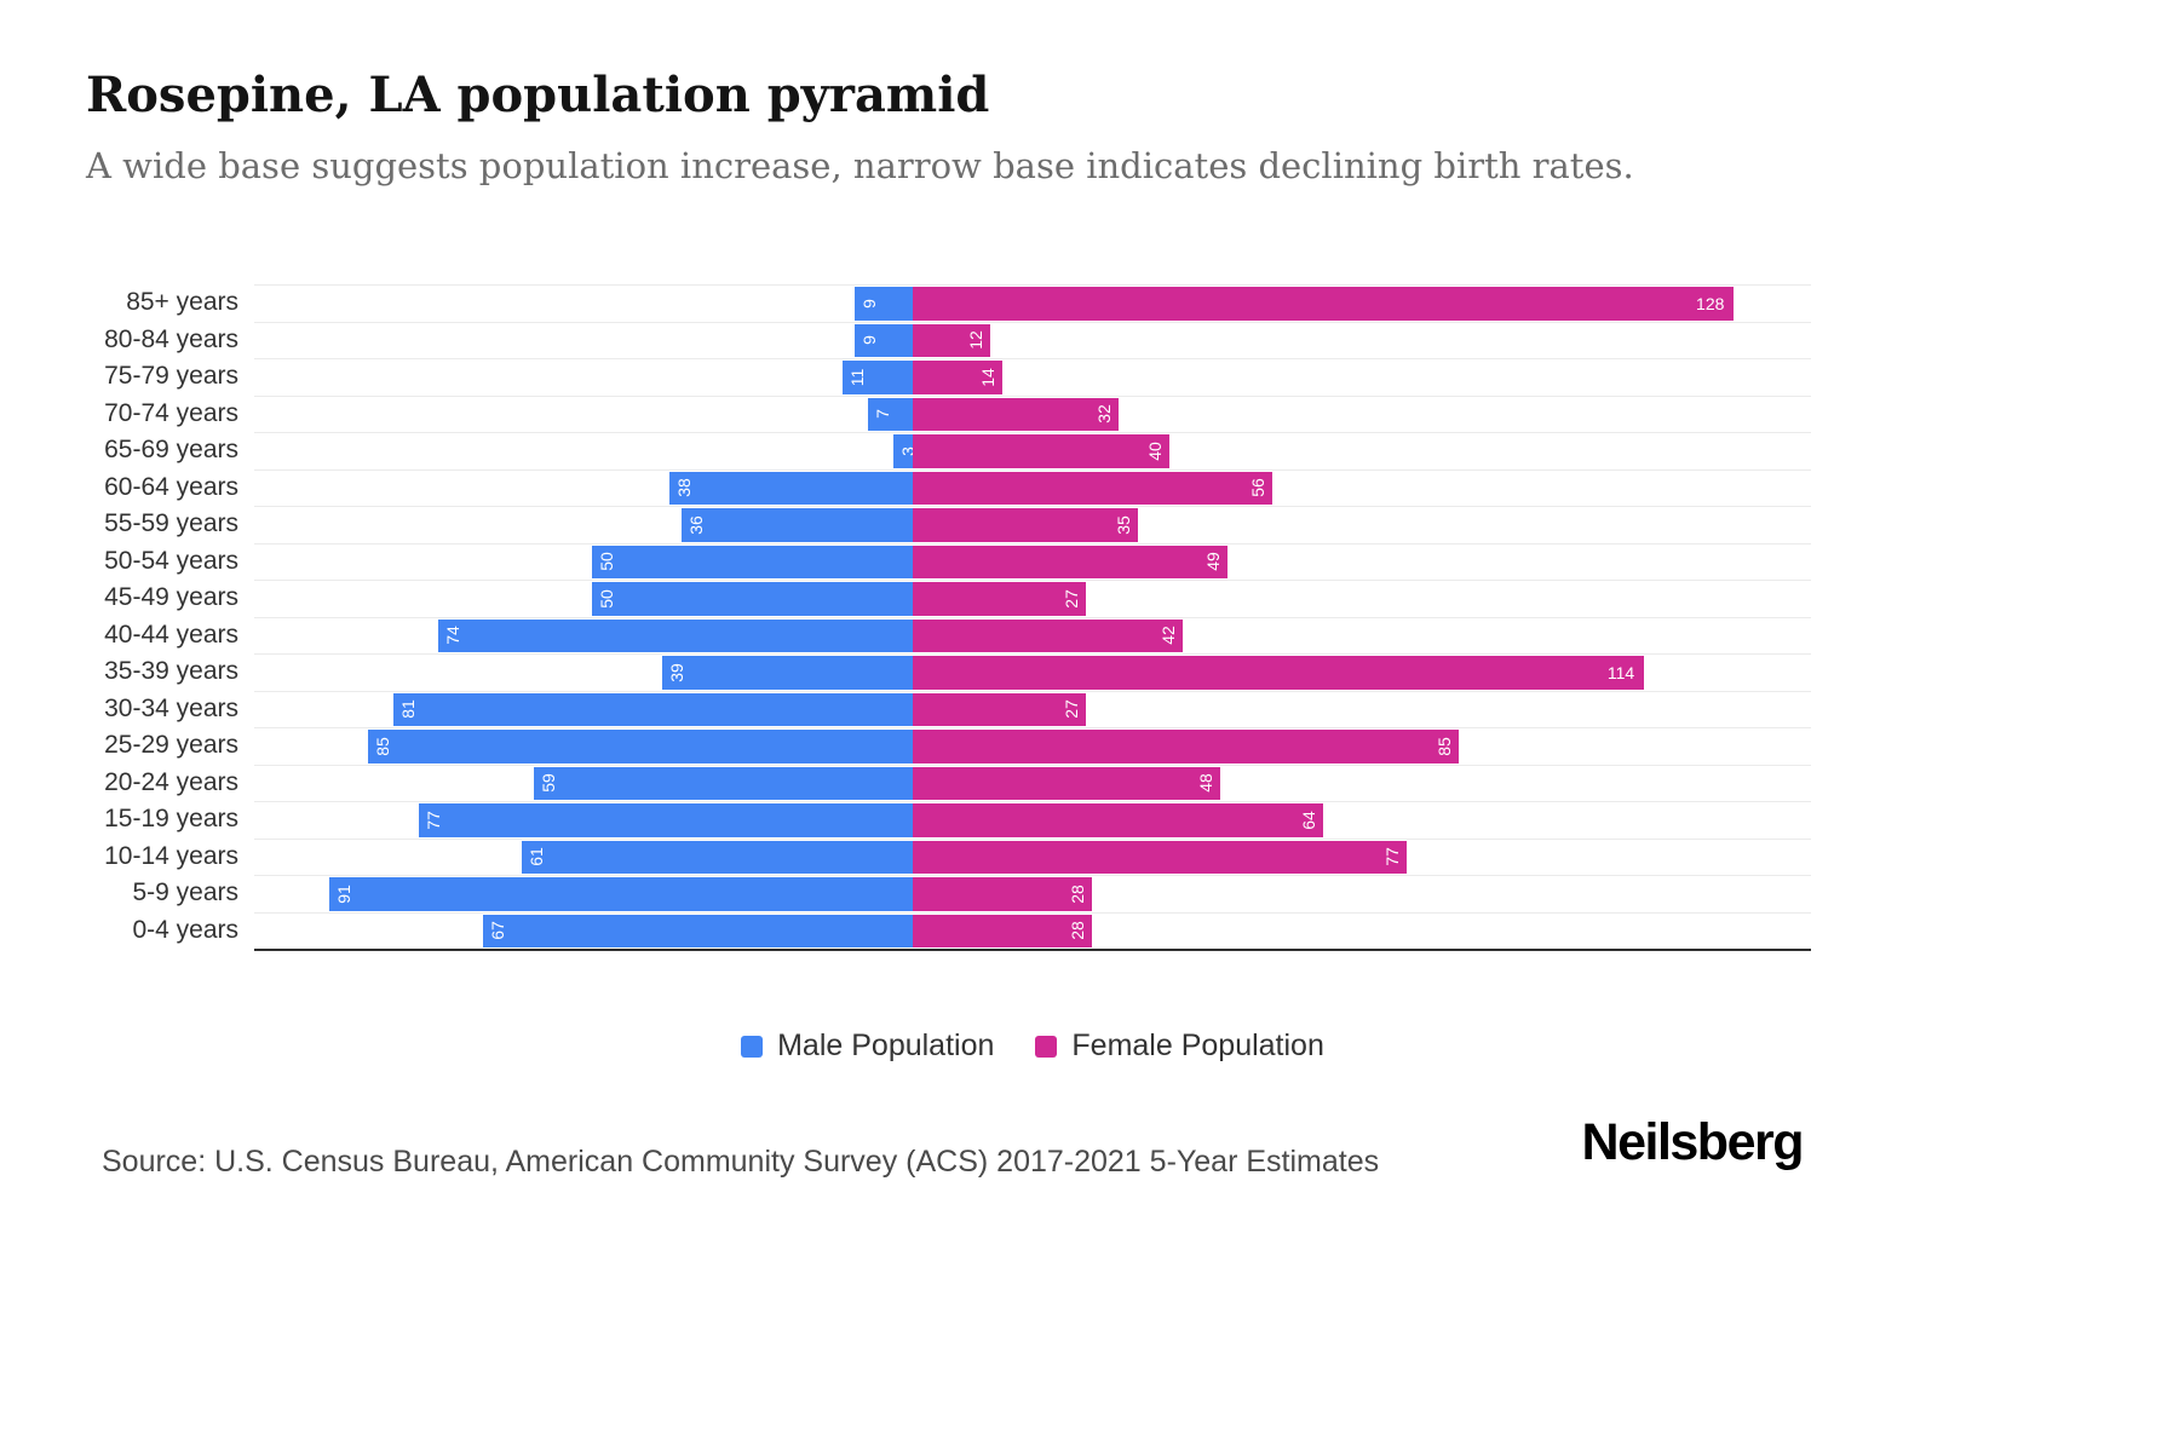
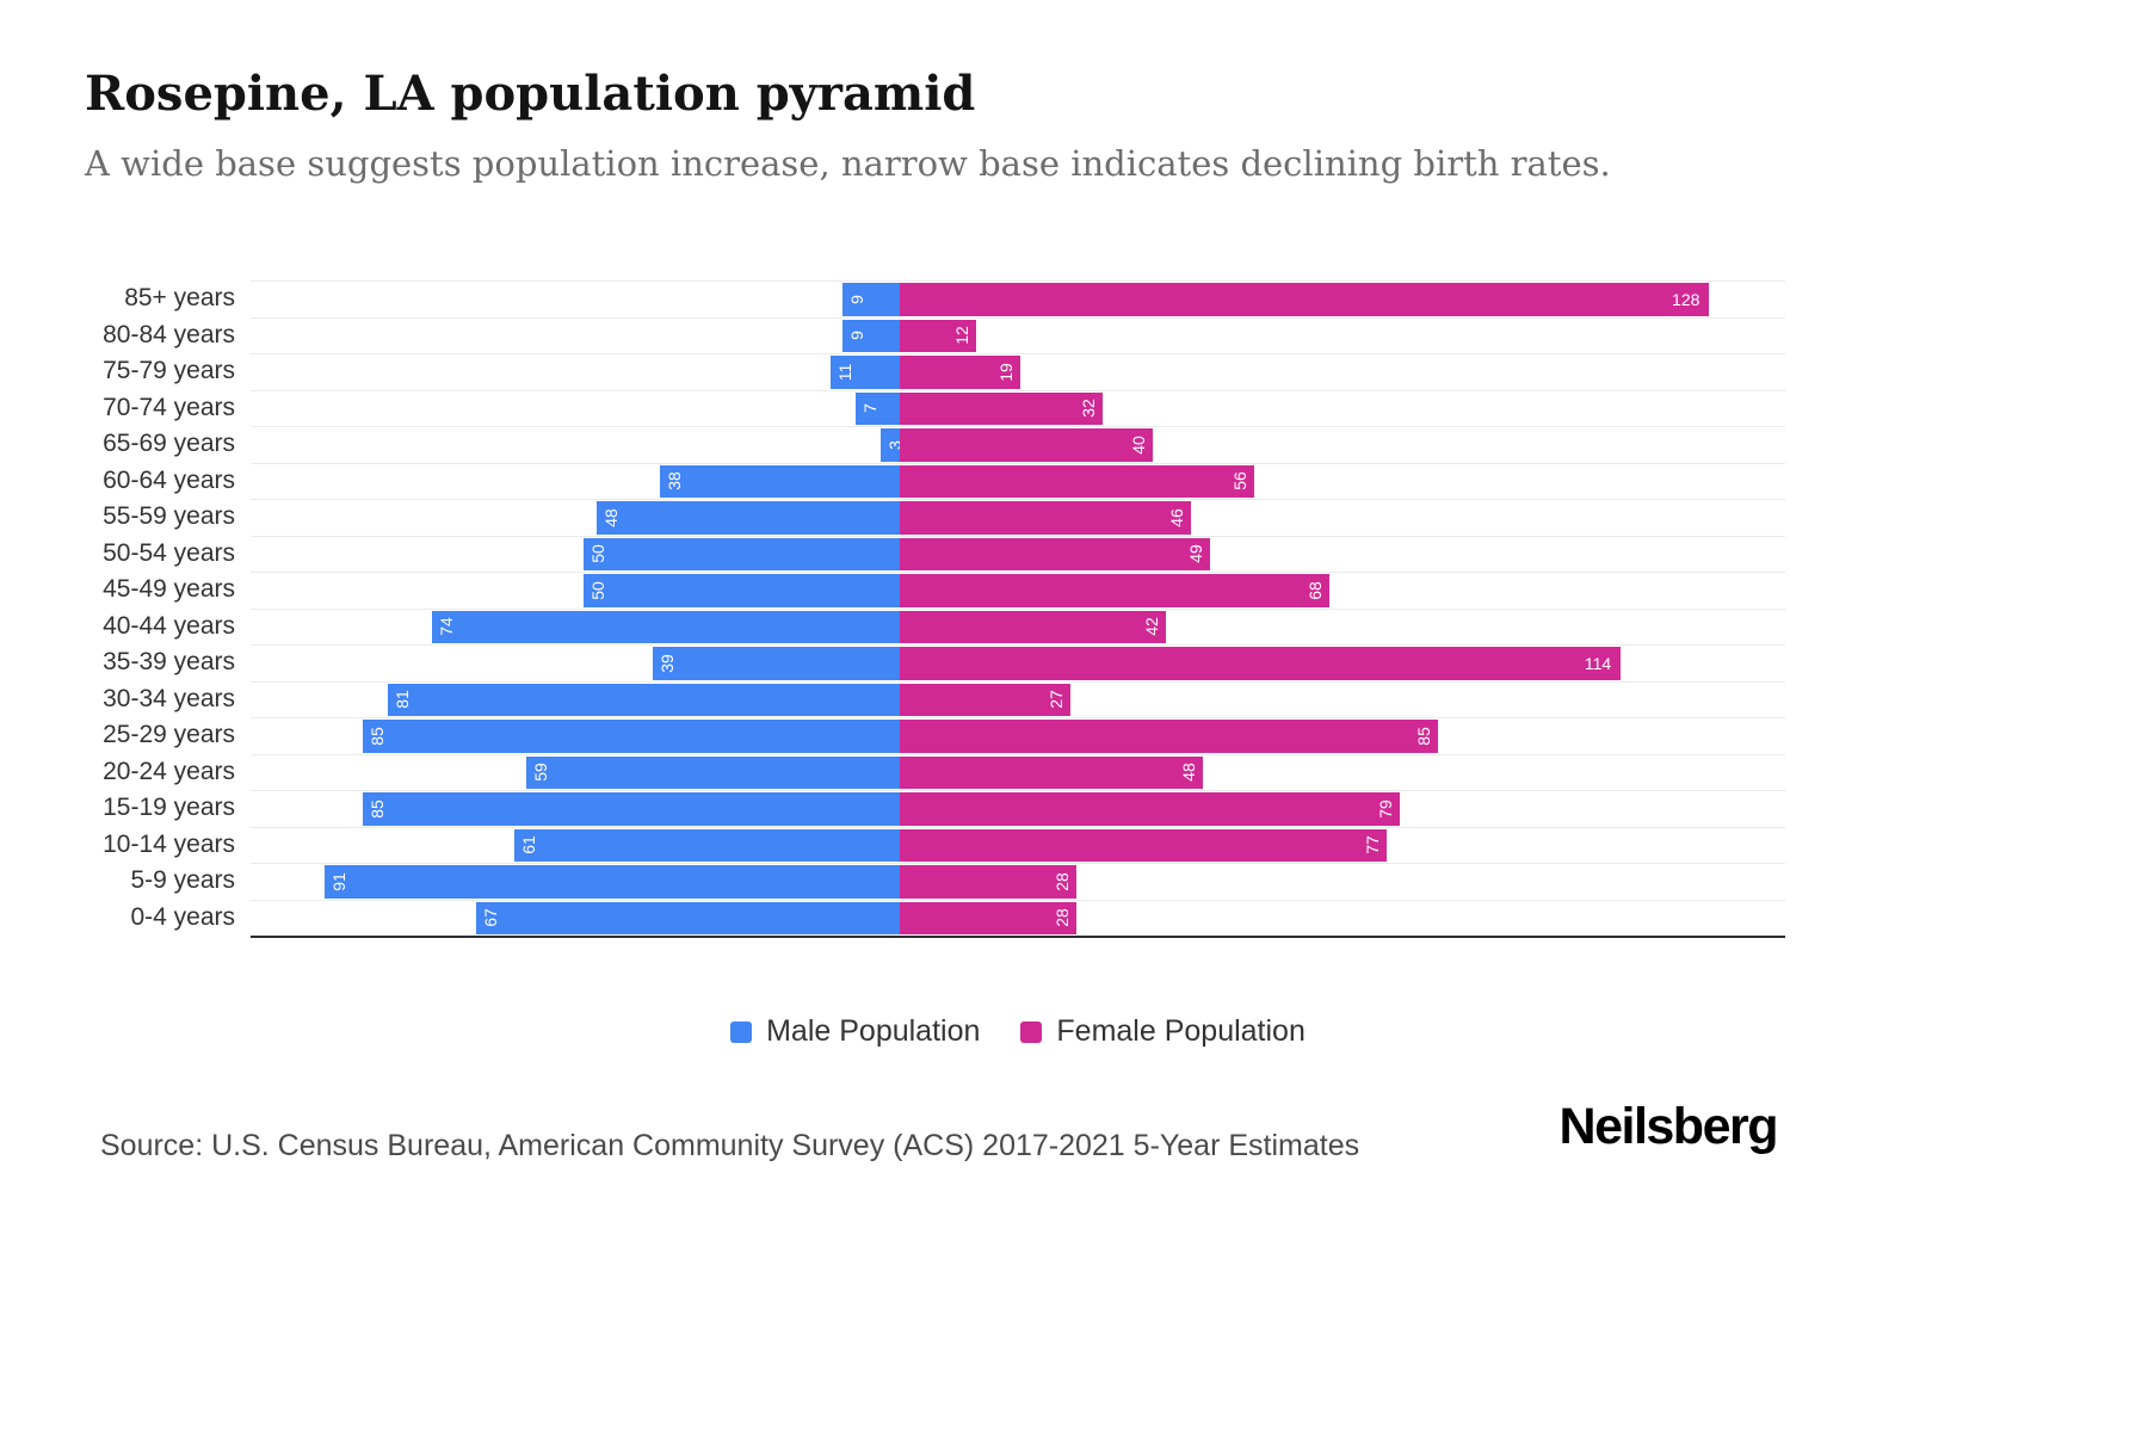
Female Population/75-79 years: 14 -> 19
Male Population/55-59 years: 36 -> 48
Female Population/55-59 years: 35 -> 46
Female Population/45-49 years: 27 -> 68
Male Population/15-19 years: 77 -> 85
Female Population/15-19 years: 64 -> 79
